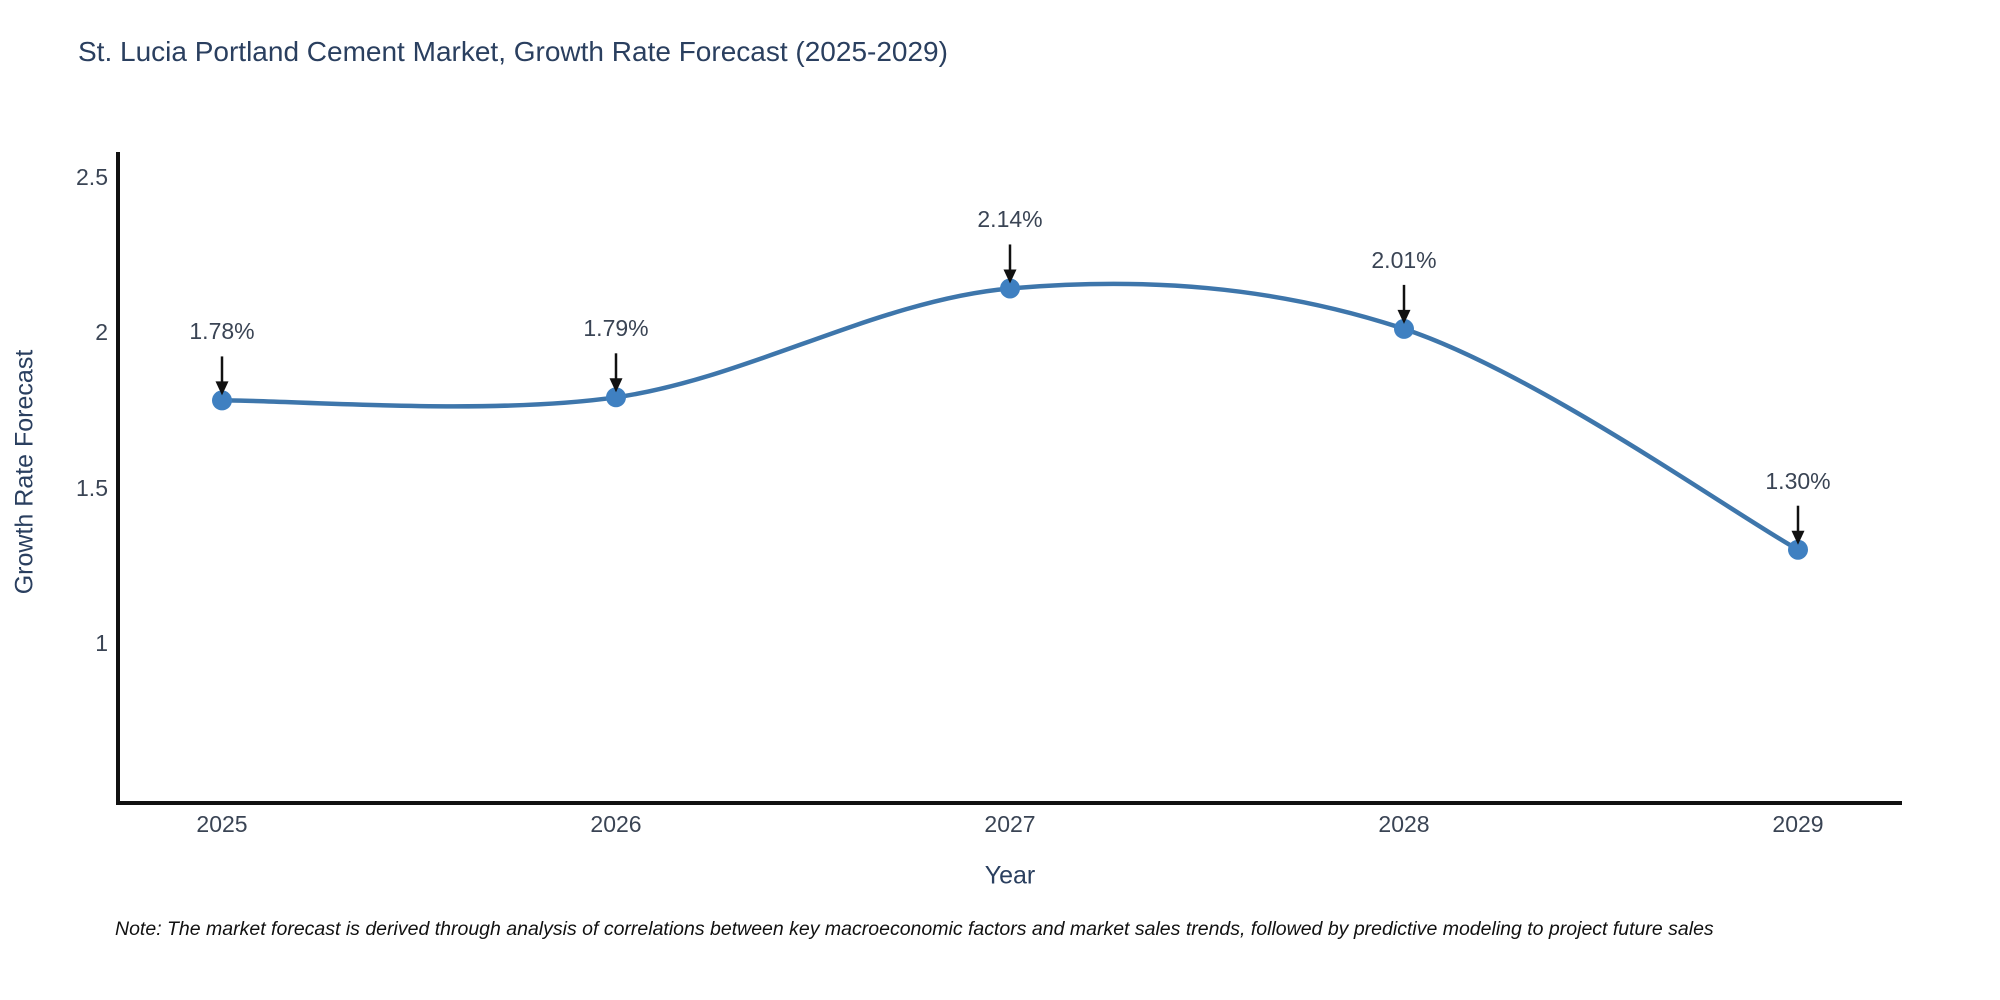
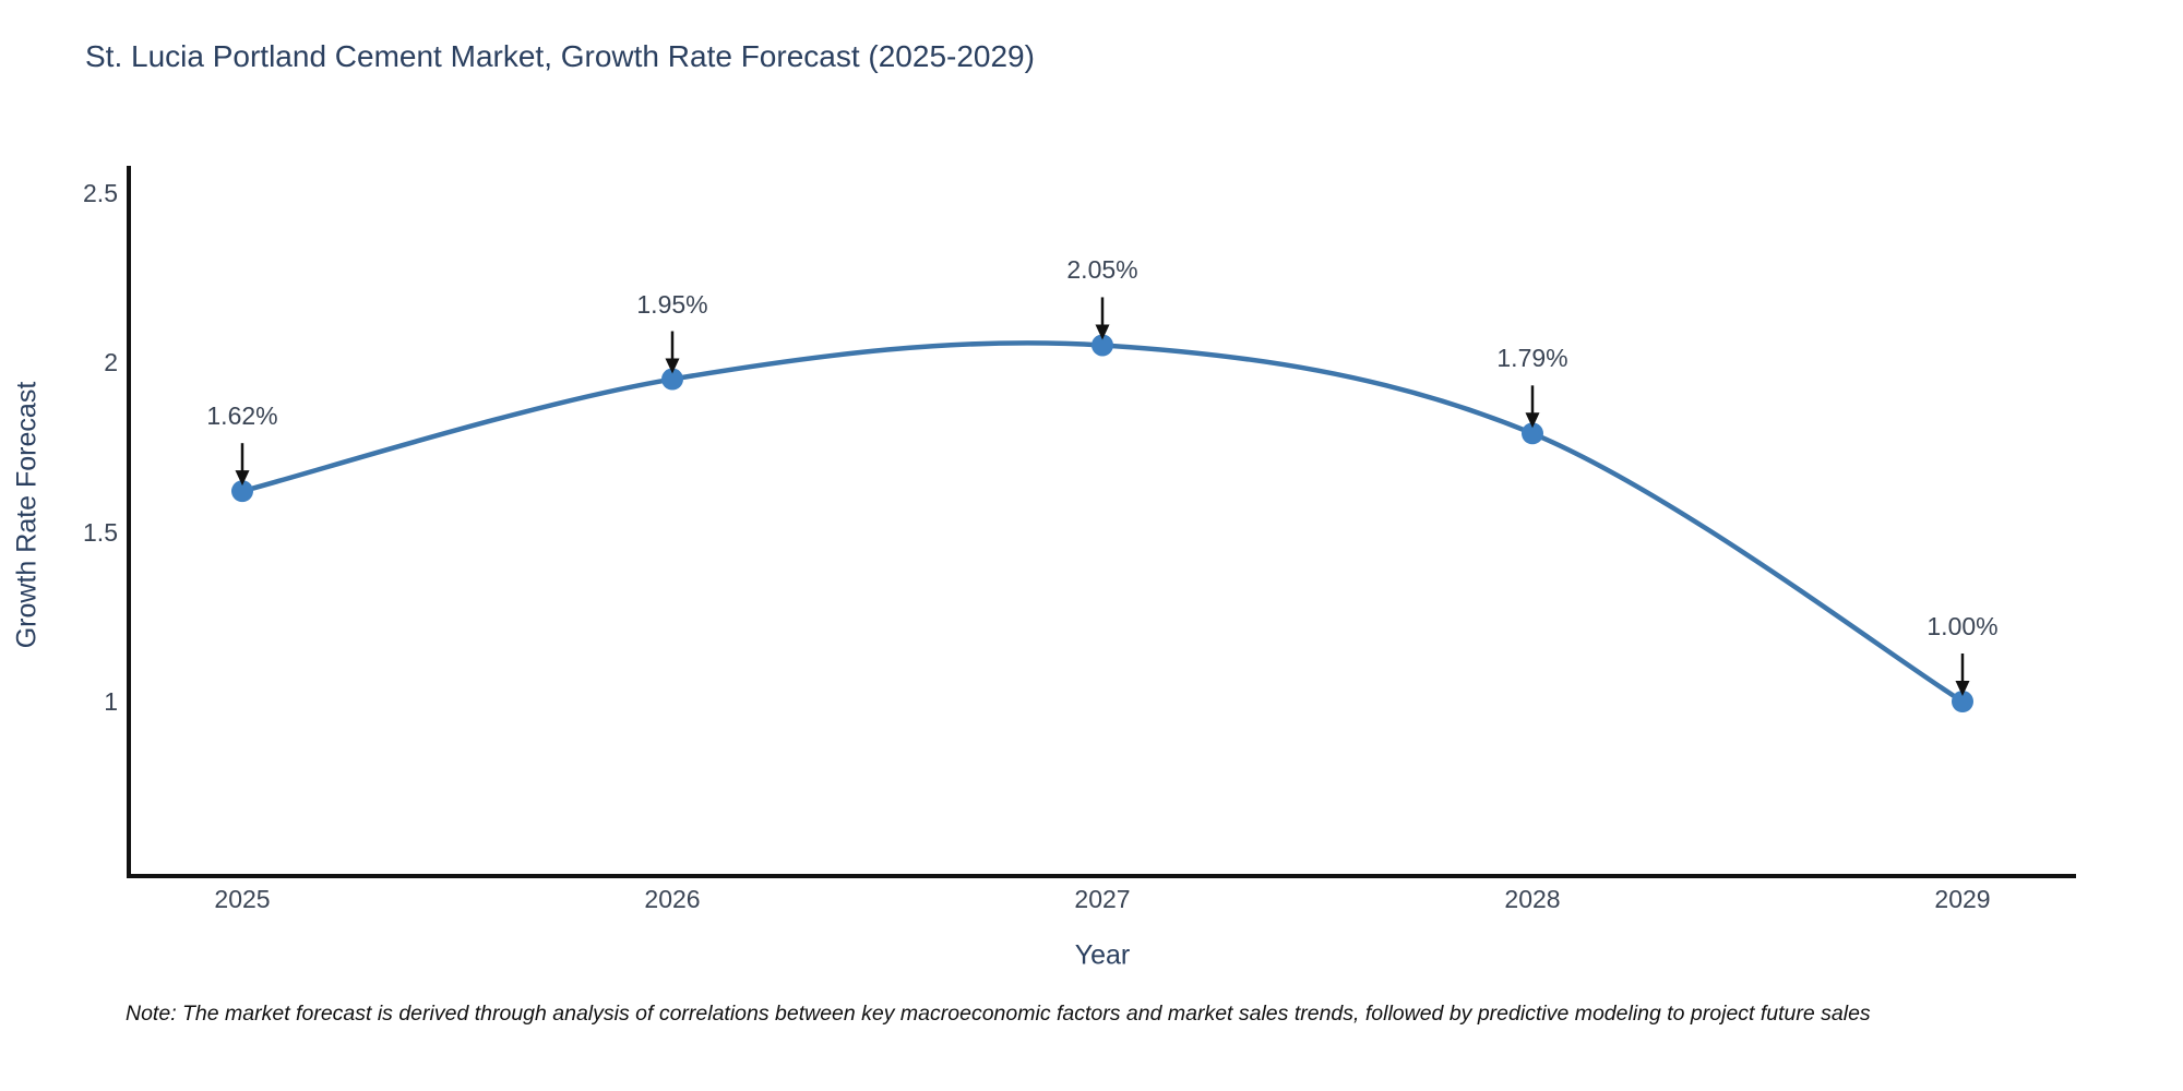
2025: 1.78% -> 1.62%
2026: 1.79% -> 1.95%
2027: 2.14% -> 2.05%
2028: 2.01% -> 1.79%
2029: 1.30% -> 1.00%
